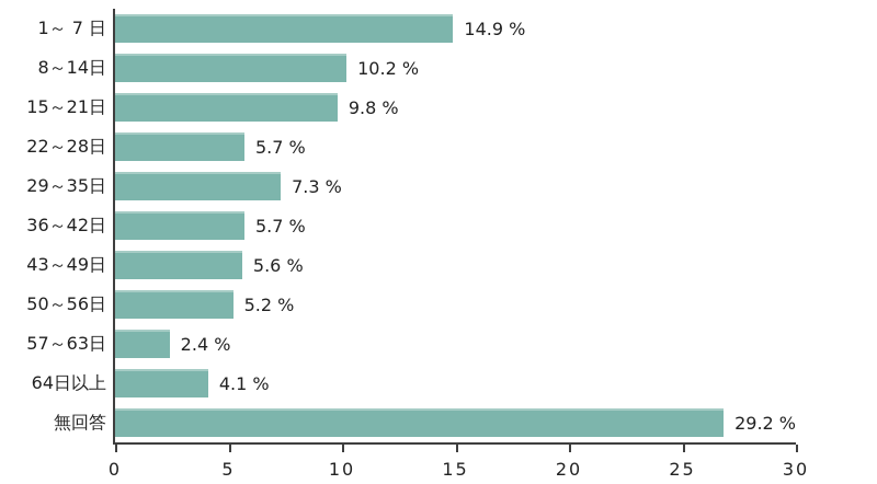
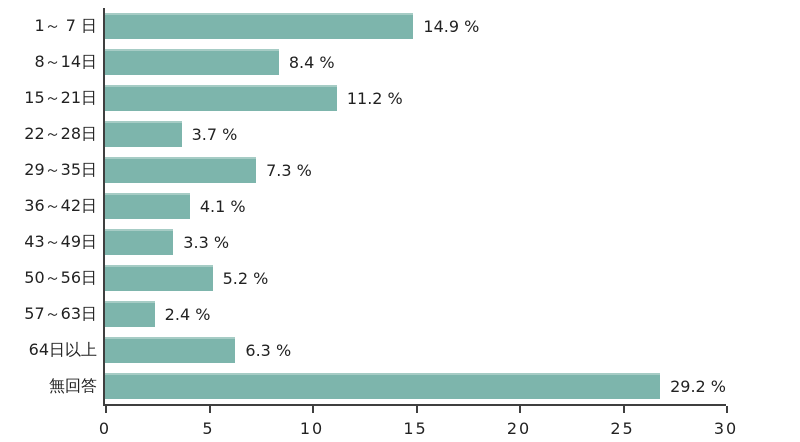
8～14日: 10.2 -> 8.4
15～21日: 9.8 -> 11.2
22～28日: 5.7 -> 3.7
36～42日: 5.7 -> 4.1
43～49日: 5.6 -> 3.3
64日以上: 4.1 -> 6.3
